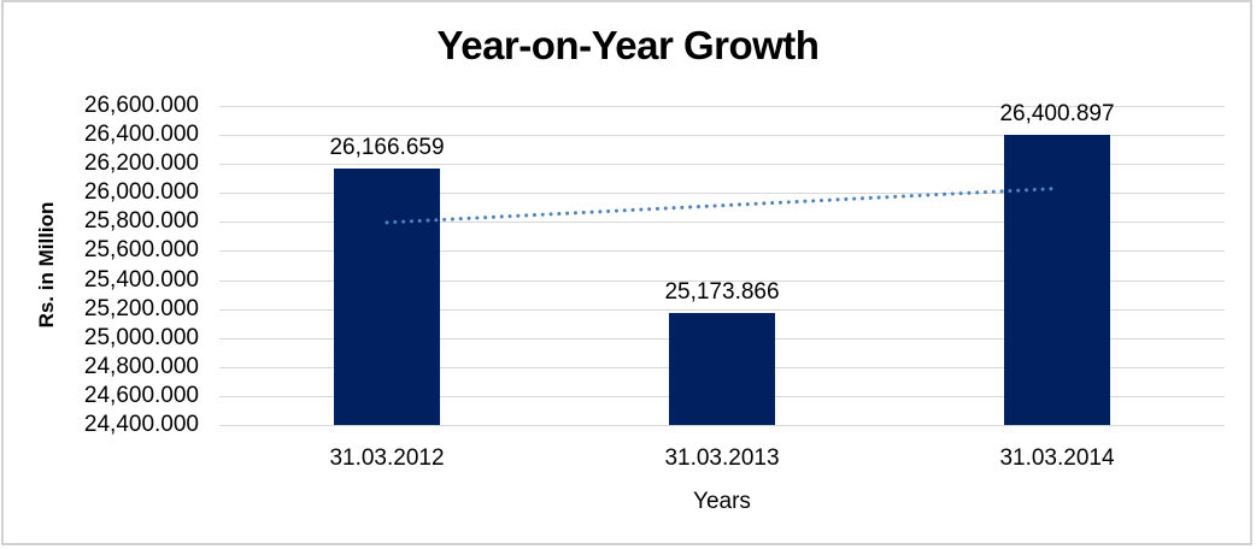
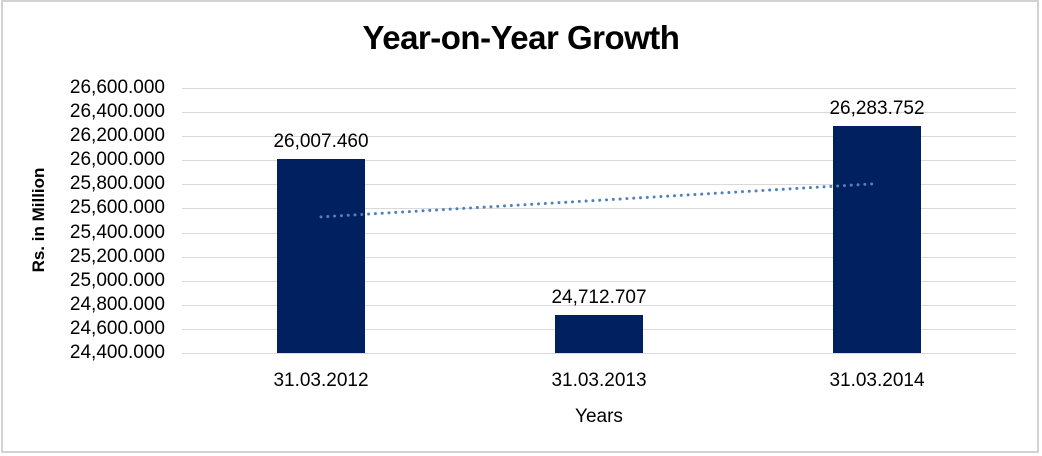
31.03.2012: 26,166.659 -> 26,007.460
31.03.2013: 25,173.866 -> 24,712.707
31.03.2014: 26,400.897 -> 26,283.752
